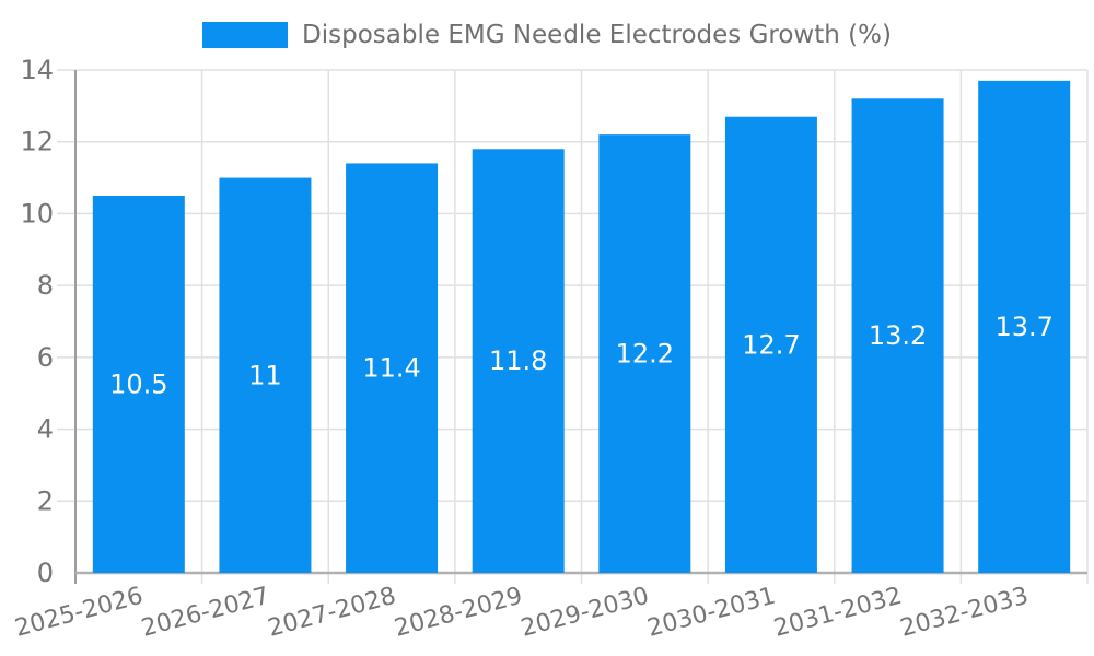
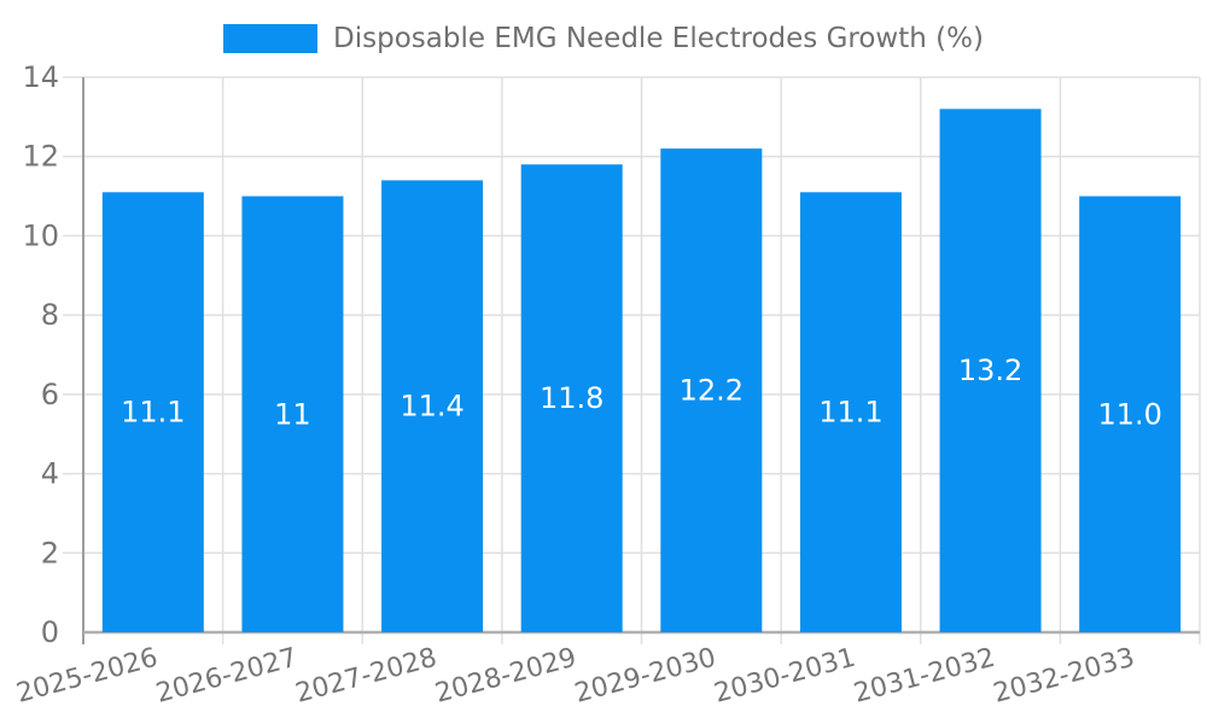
2025-2026: 10.5 -> 11.1
2030-2031: 12.7 -> 11.1
2032-2033: 13.7 -> 11.0
